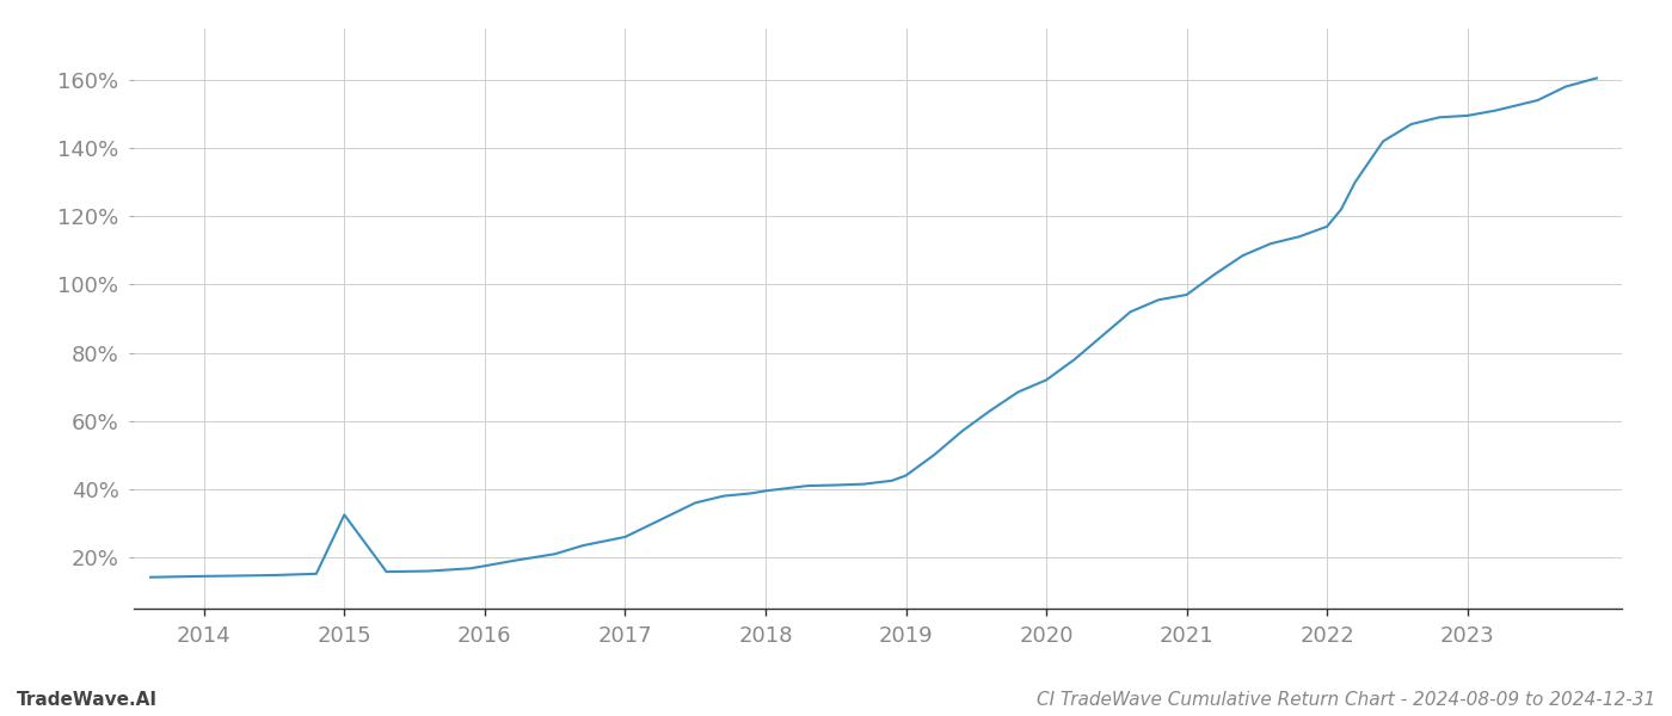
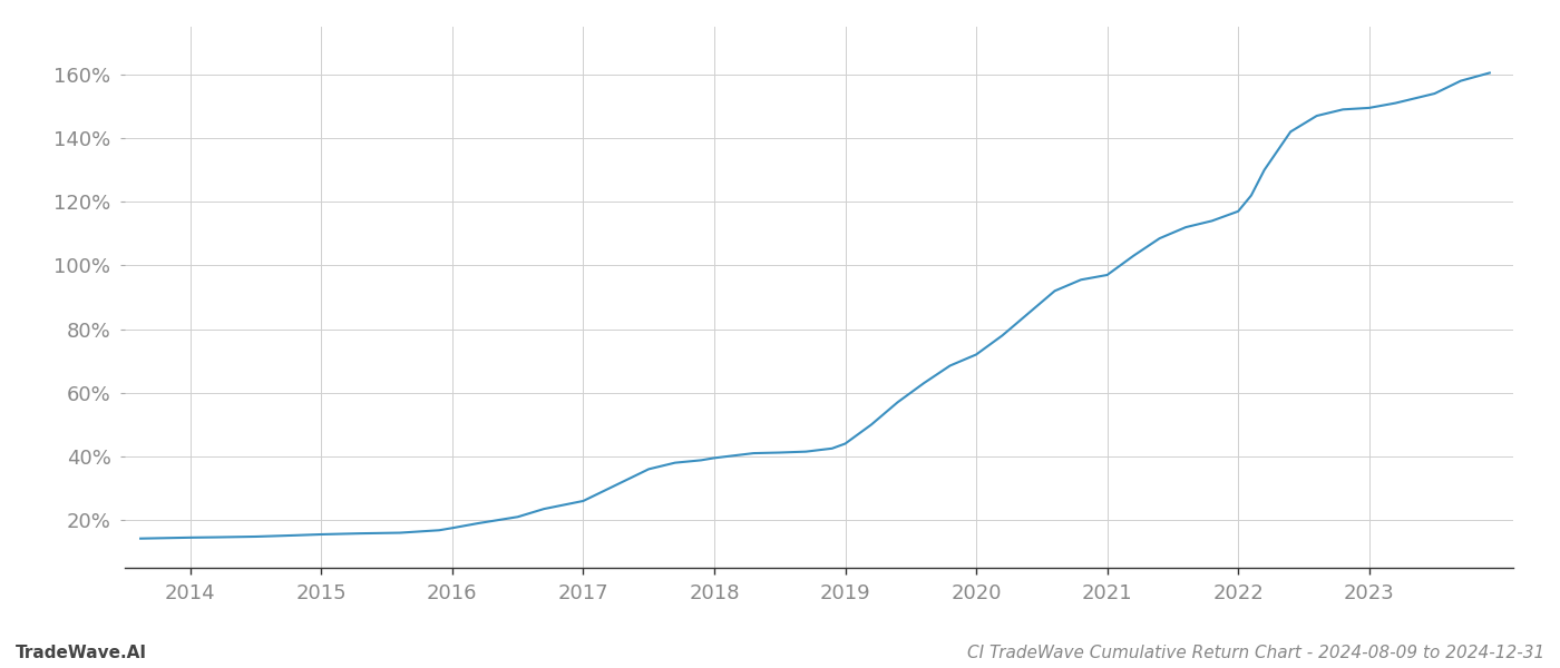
2015: 32.5% -> 15.5%
